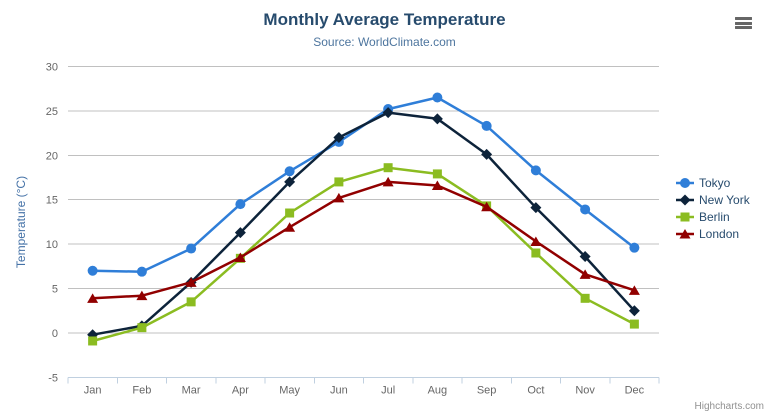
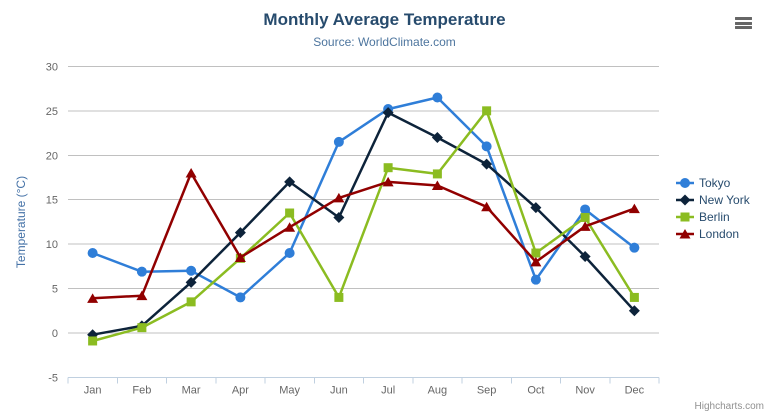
Tokyo/Jan: 7 -> 9
Tokyo/Mar: 10 -> 7
London/Mar: 6 -> 18
Tokyo/Apr: 14 -> 4
Tokyo/May: 18 -> 9
New York/Jun: 22 -> 13
Berlin/Jun: 17 -> 4
New York/Aug: 24 -> 22
Tokyo/Sep: 23 -> 21
New York/Sep: 20 -> 19
Berlin/Sep: 14 -> 25
Tokyo/Oct: 18 -> 6
London/Oct: 10 -> 8
Berlin/Nov: 4 -> 13
London/Nov: 7 -> 12
Berlin/Dec: 1 -> 4
London/Dec: 5 -> 14
